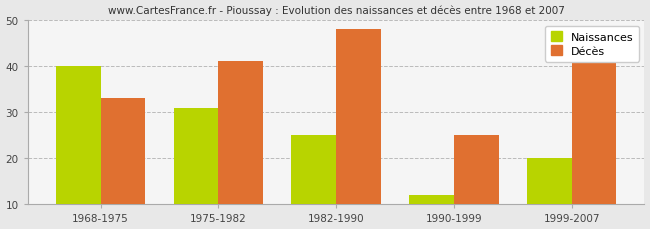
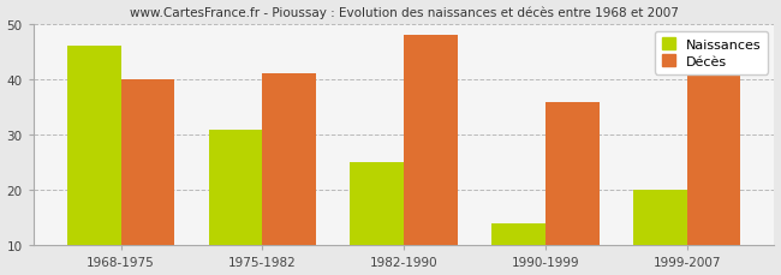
Naissances/1968-1975: 40 -> 46
Décès/1968-1975: 33 -> 40
Naissances/1990-1999: 12 -> 14
Décès/1990-1999: 25 -> 36
